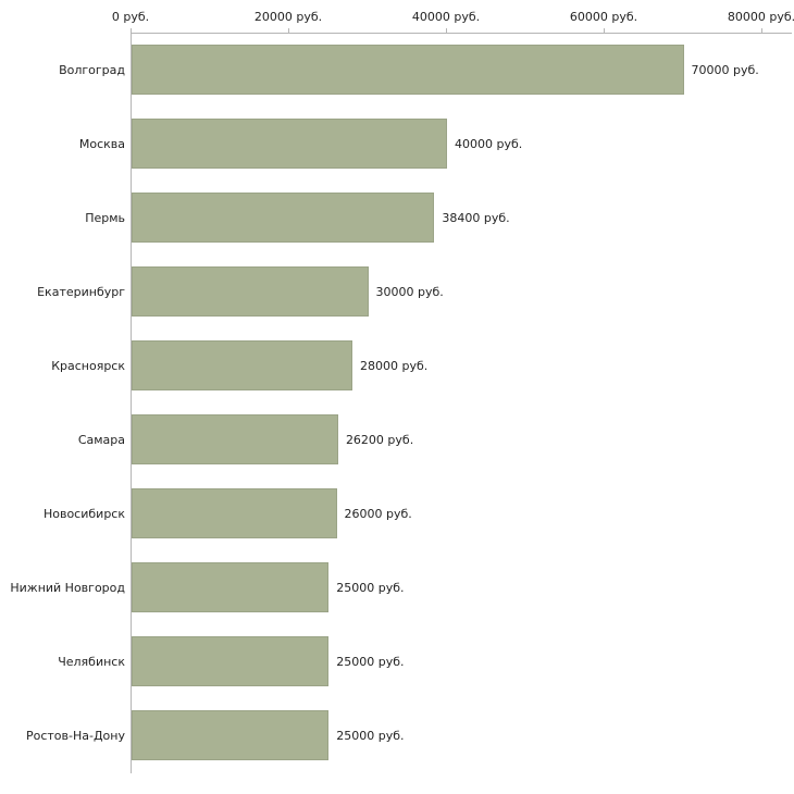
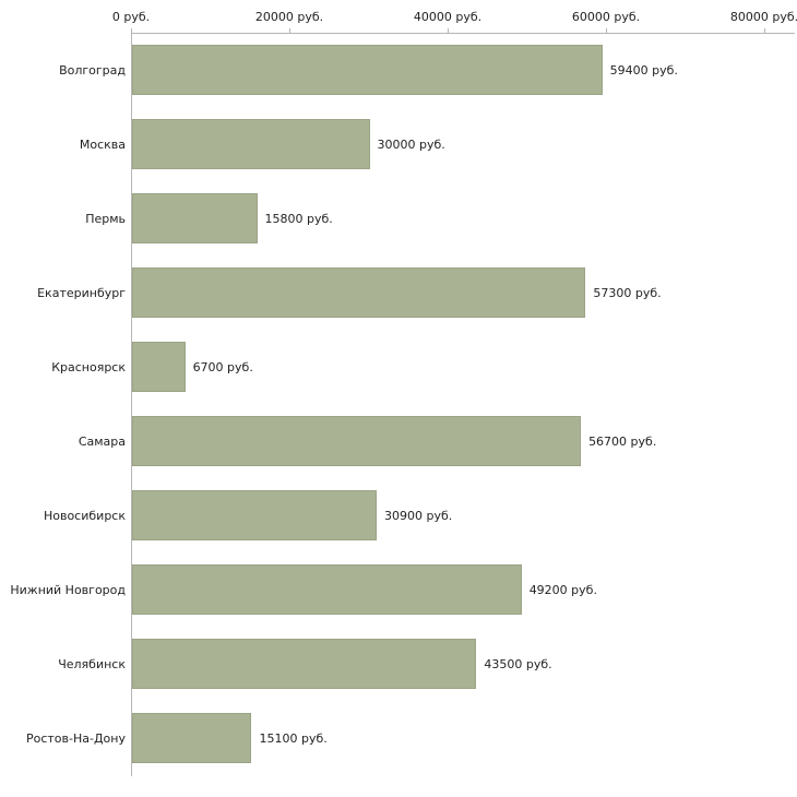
Волгоград: 70000 -> 59400
Москва: 40000 -> 30000
Пермь: 38400 -> 15800
Екатеринбург: 30000 -> 57300
Красноярск: 28000 -> 6700
Самара: 26200 -> 56700
Новосибирск: 26000 -> 30900
Нижний Новгород: 25000 -> 49200
Челябинск: 25000 -> 43500
Ростов-На-Дону: 25000 -> 15100
